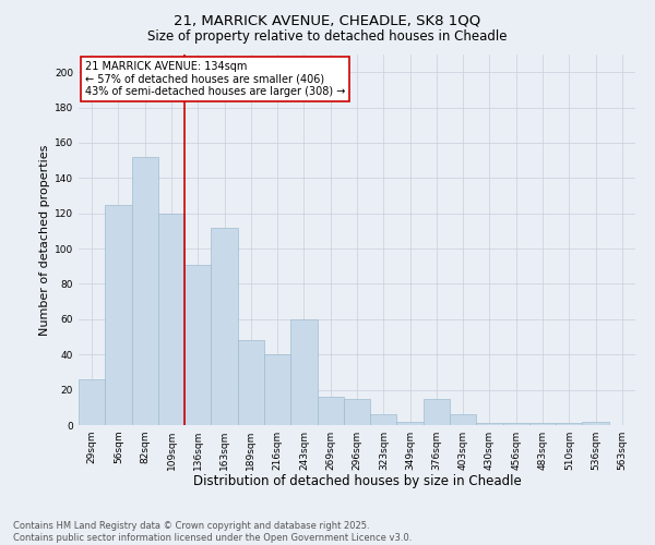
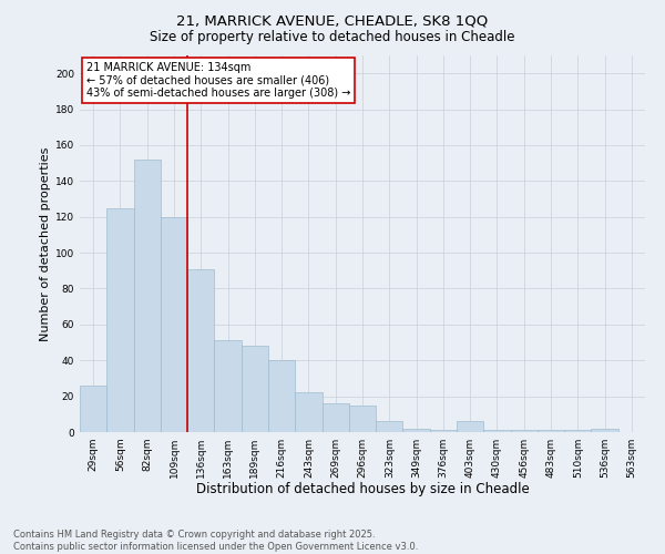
163sqm: 112 -> 51
243sqm: 60 -> 22
376sqm: 15 -> 1
